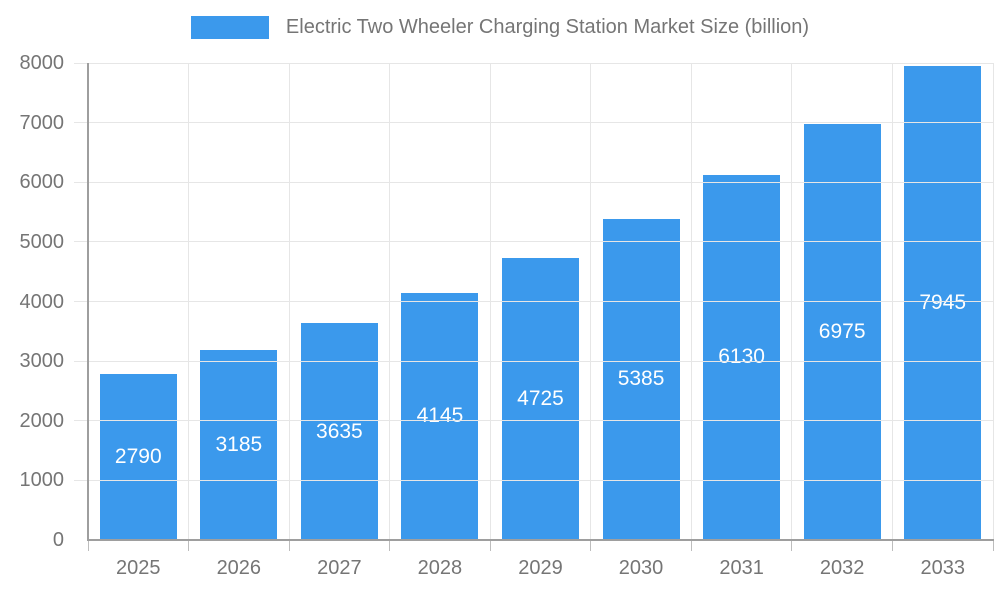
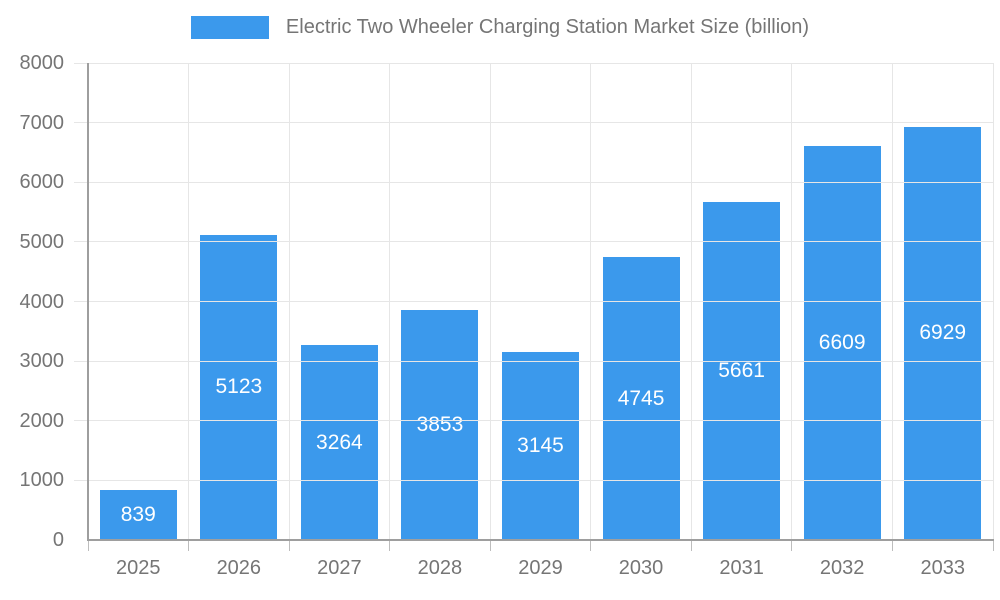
2025: 2790 -> 839
2026: 3185 -> 5123
2027: 3635 -> 3264
2028: 4145 -> 3853
2029: 4725 -> 3145
2030: 5385 -> 4745
2031: 6130 -> 5661
2032: 6975 -> 6609
2033: 7945 -> 6929
